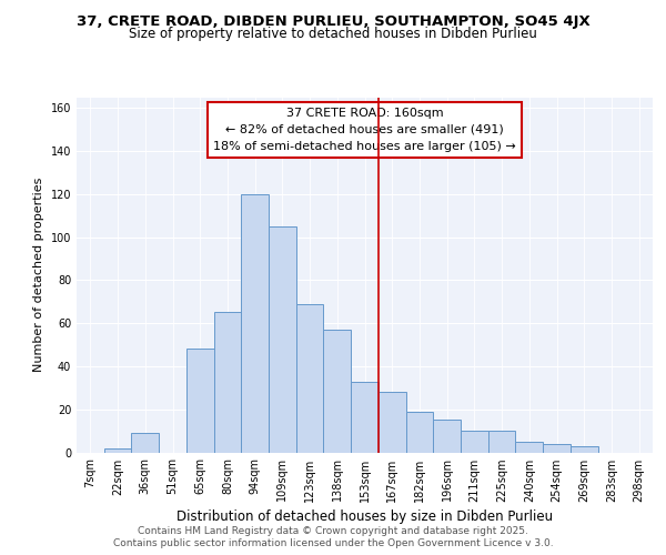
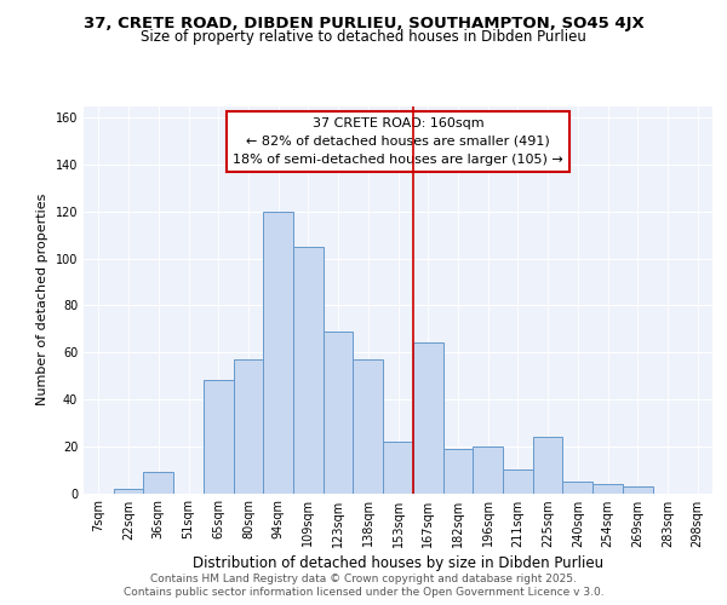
80sqm: 65 -> 57
153sqm: 33 -> 22
167sqm: 28 -> 64
196sqm: 15 -> 20
225sqm: 10 -> 24
